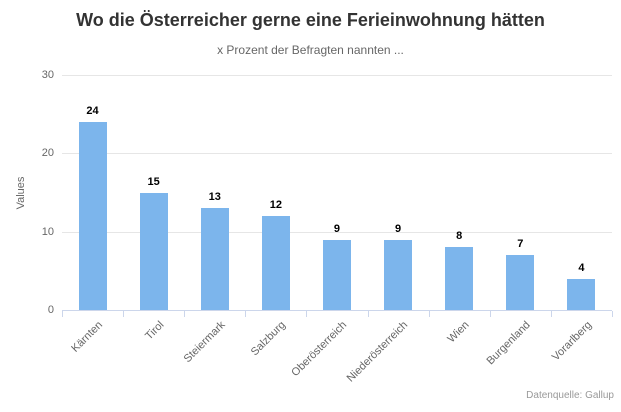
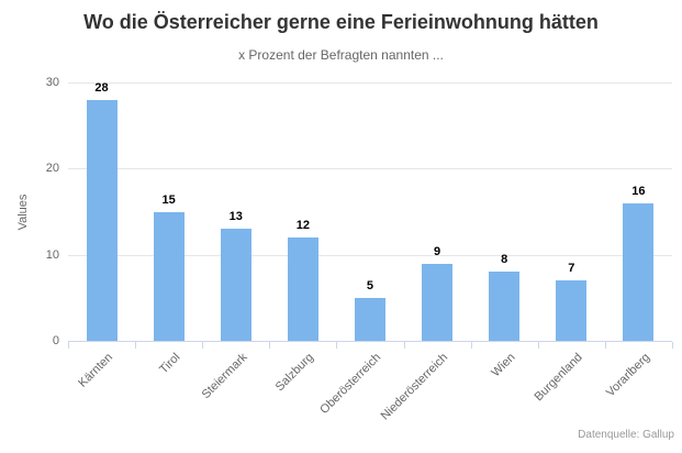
Kärnten: 24 -> 28
Oberösterreich: 9 -> 5
Vorarlberg: 4 -> 16
